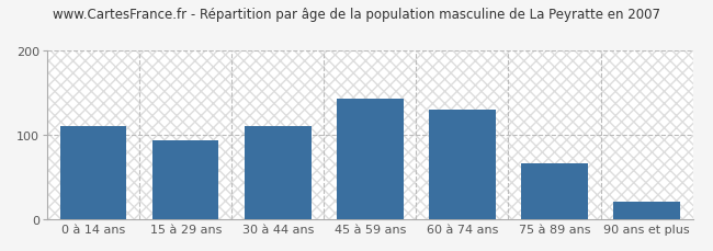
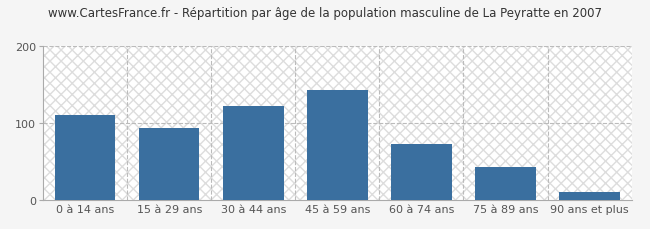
30 à 44 ans: 110 -> 122
60 à 74 ans: 130 -> 72
75 à 89 ans: 66 -> 42
90 ans et plus: 20 -> 10
